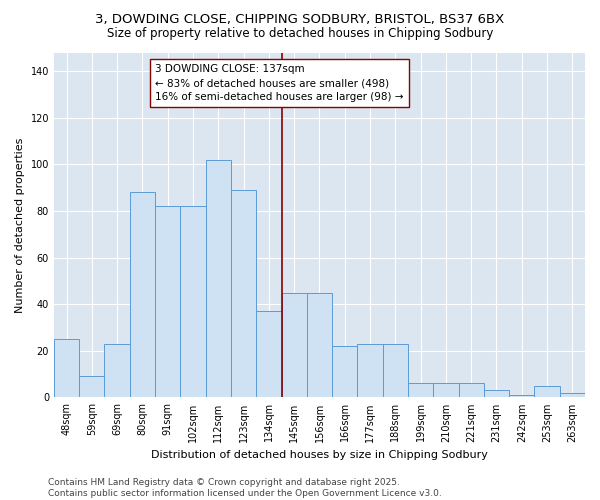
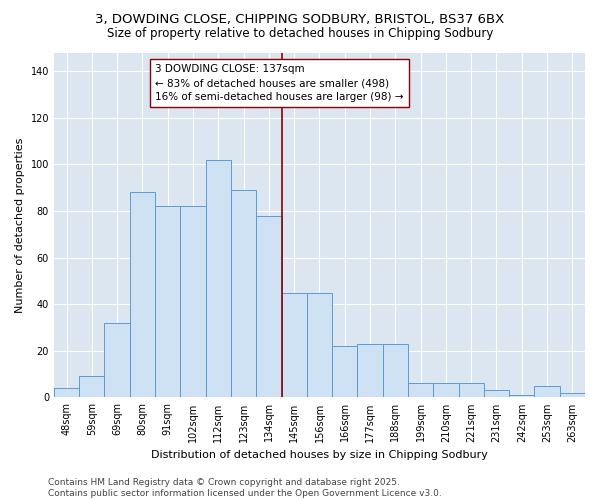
48sqm: 25 -> 4
69sqm: 23 -> 32
134sqm: 37 -> 78
